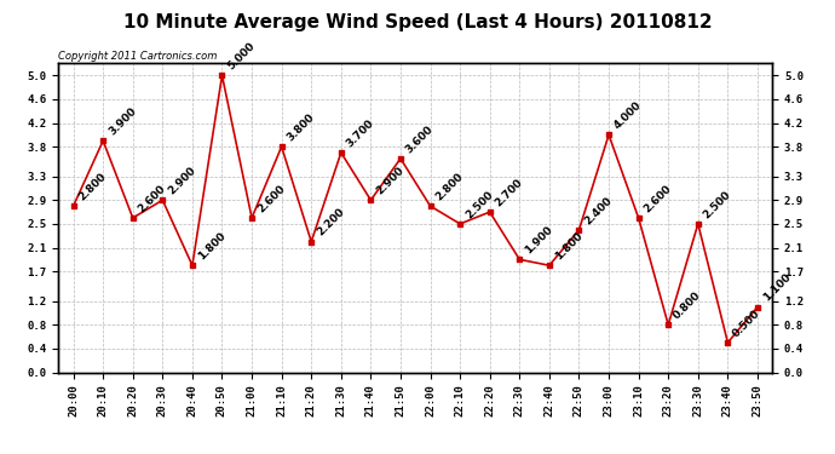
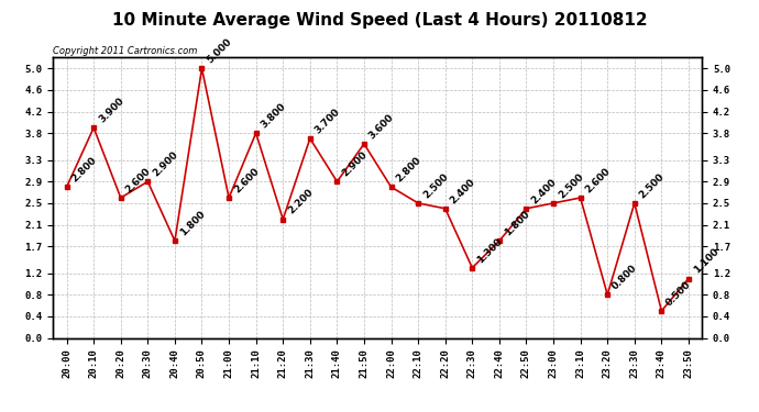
22:20: 2.700 -> 2.400
22:30: 1.900 -> 1.300
23:00: 4.000 -> 2.500
